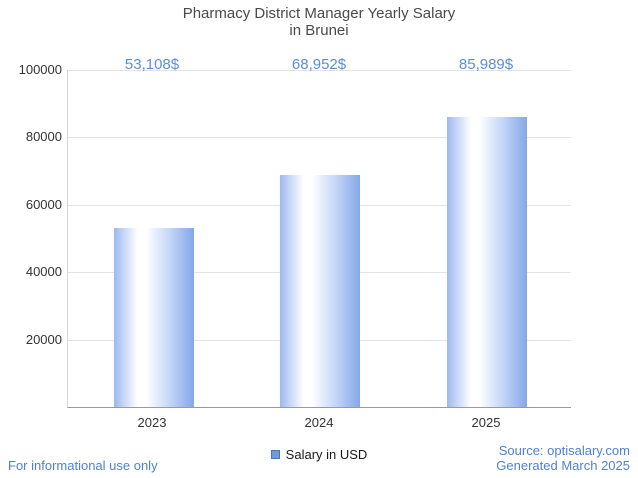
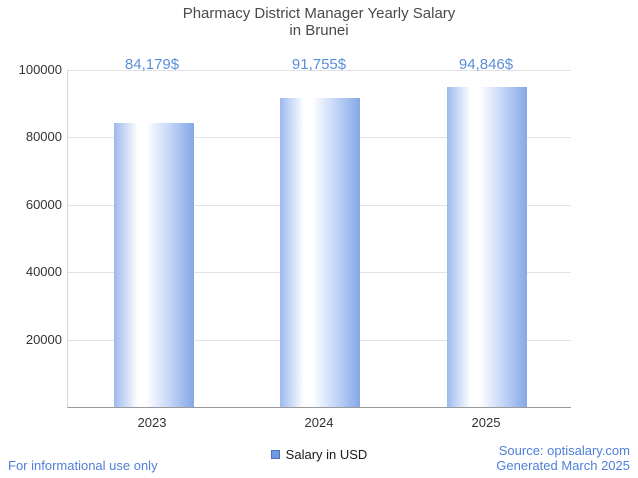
2023: 53,108 -> 84,179
2024: 68,952 -> 91,755
2025: 85,989 -> 94,846
